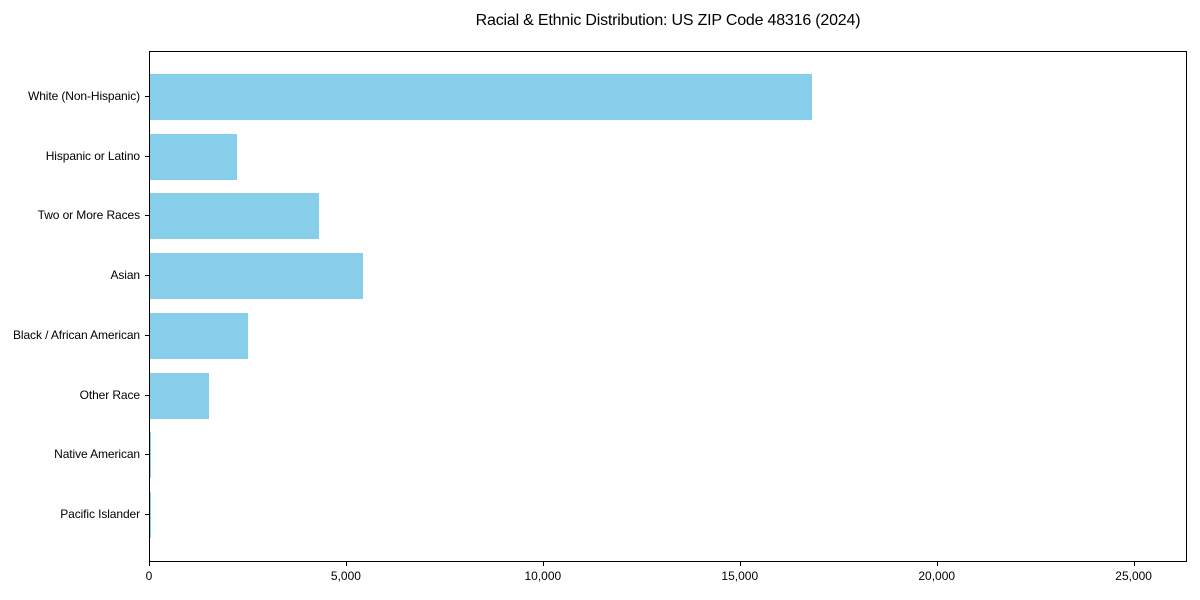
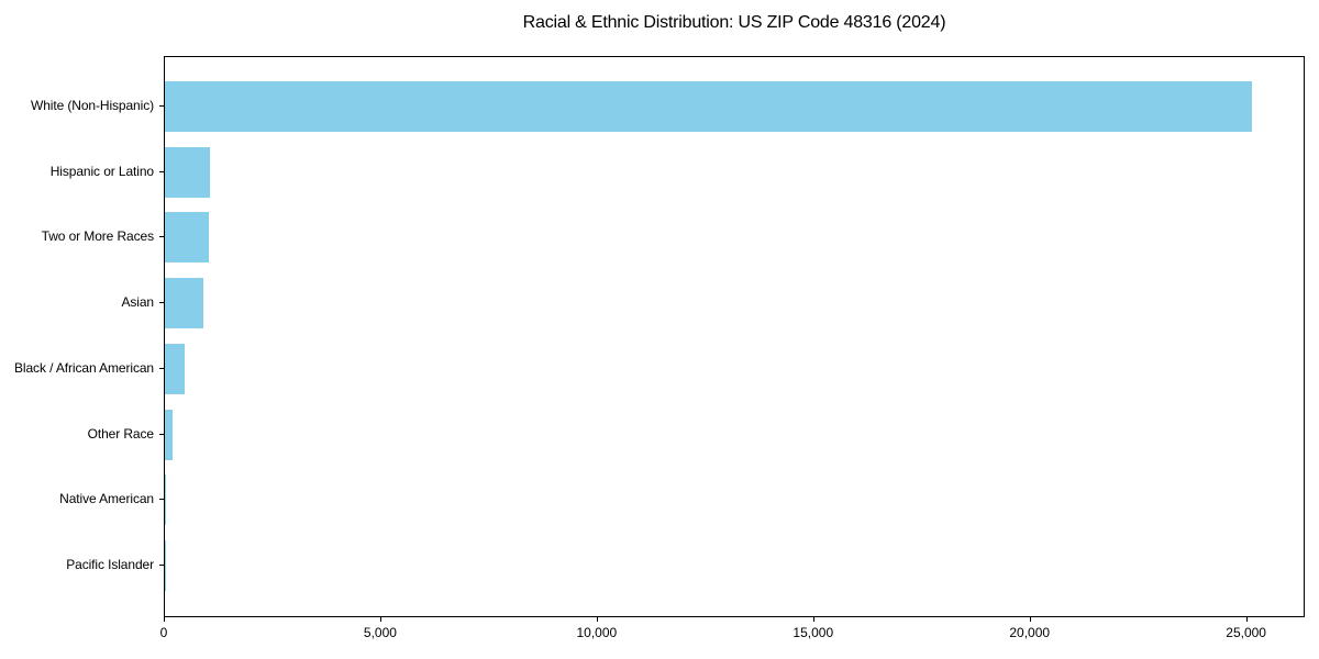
White (Non-Hispanic): 16800 -> 25100
Hispanic or Latino: 2200 -> 1000
Two or More Races: 4300 -> 1000
Asian: 5400 -> 900
Black / African American: 2500 -> 400
Other Race: 1500 -> 200
